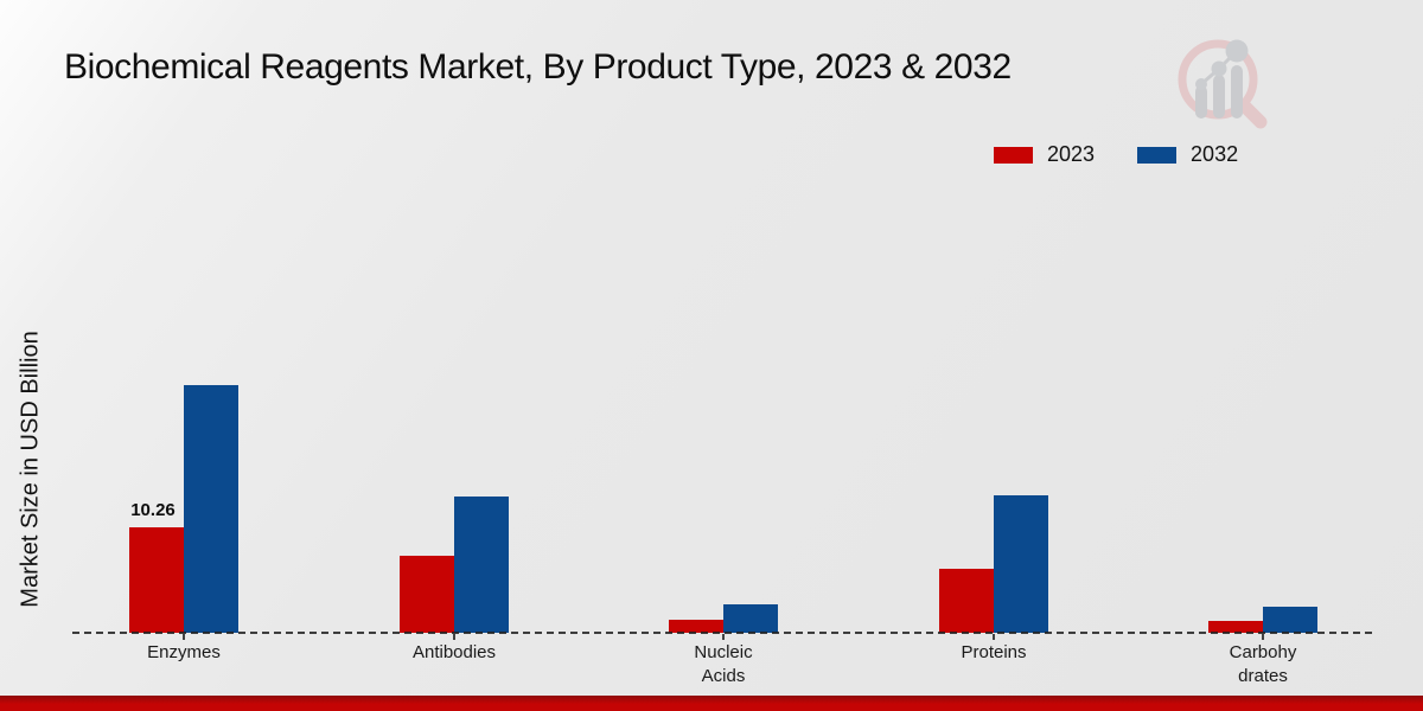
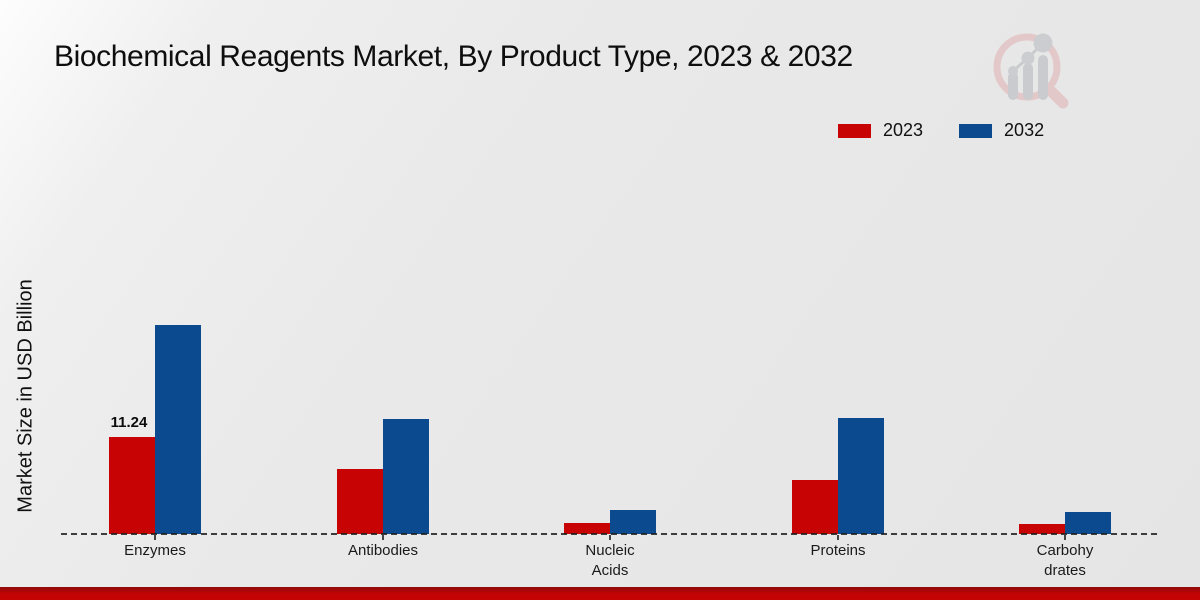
2023/Enzymes: 10.26 -> 11.24
